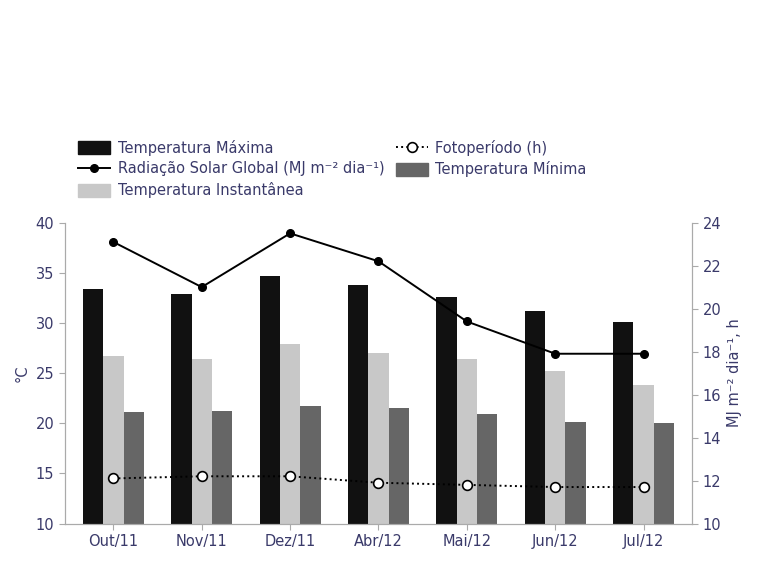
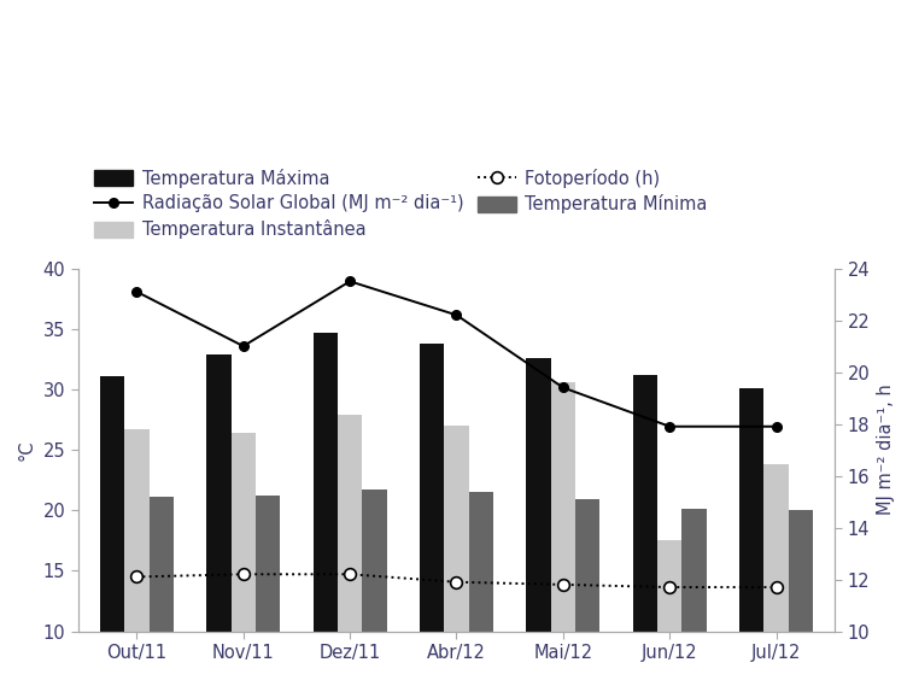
Temperatura Máxima/Out/11: 33.4 -> 31.1
Temperatura Instantânea/Mai/12: 26.4 -> 30.6
Temperatura Instantânea/Jun/12: 25.2 -> 17.5
